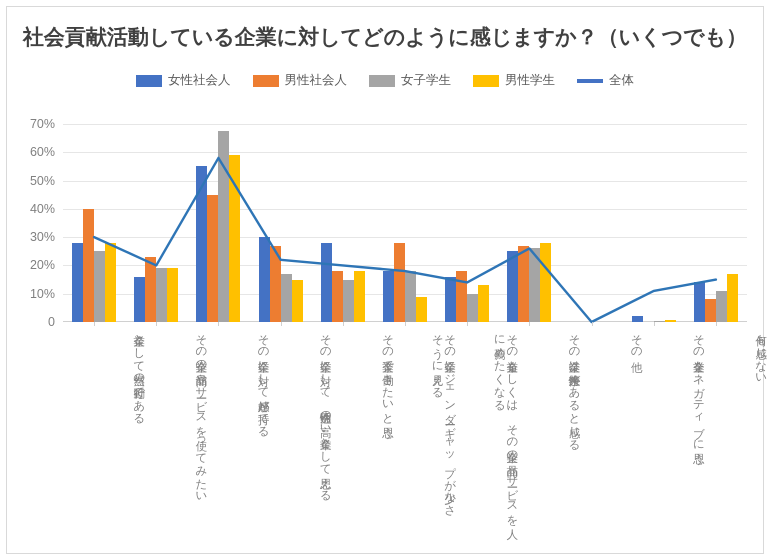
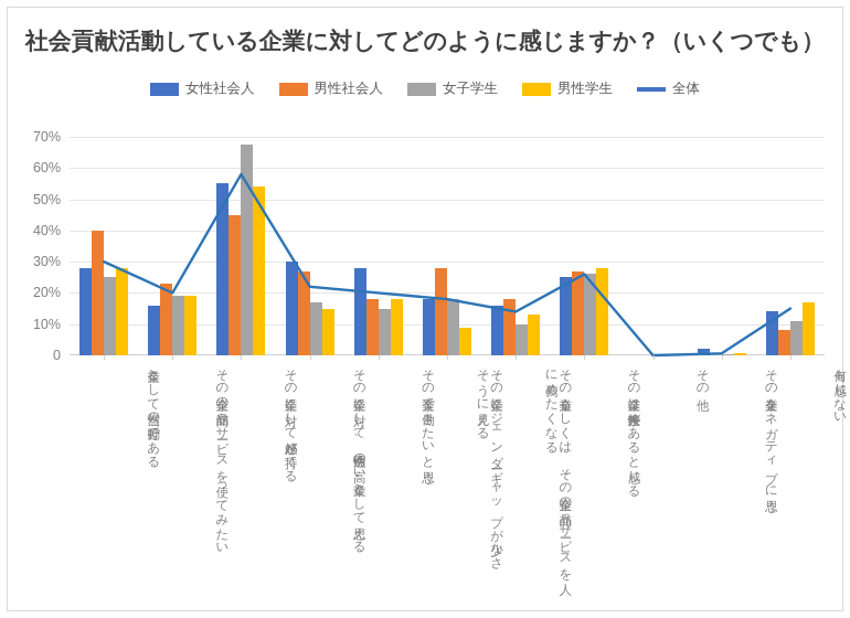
男性学生/その企業に対して好感が持てる: 59% -> 54%
全体/その企業をネガティブに思う: 11% -> 1%
